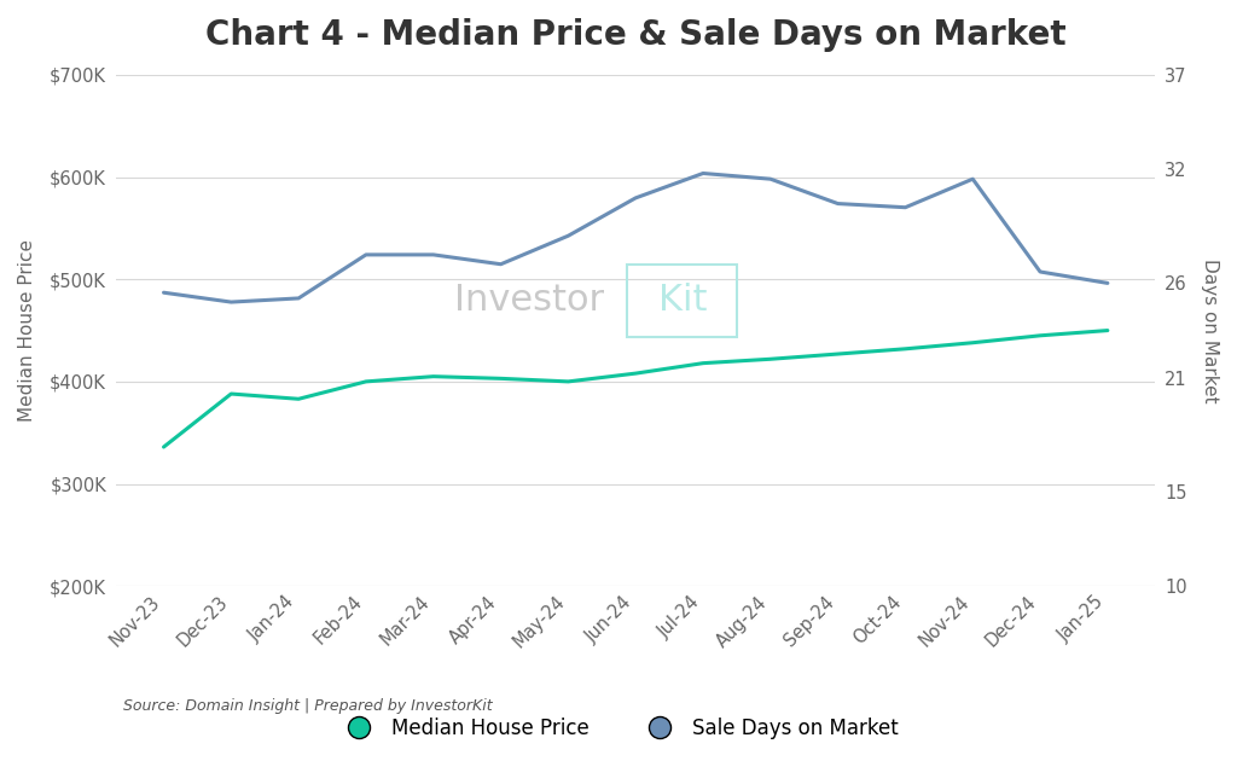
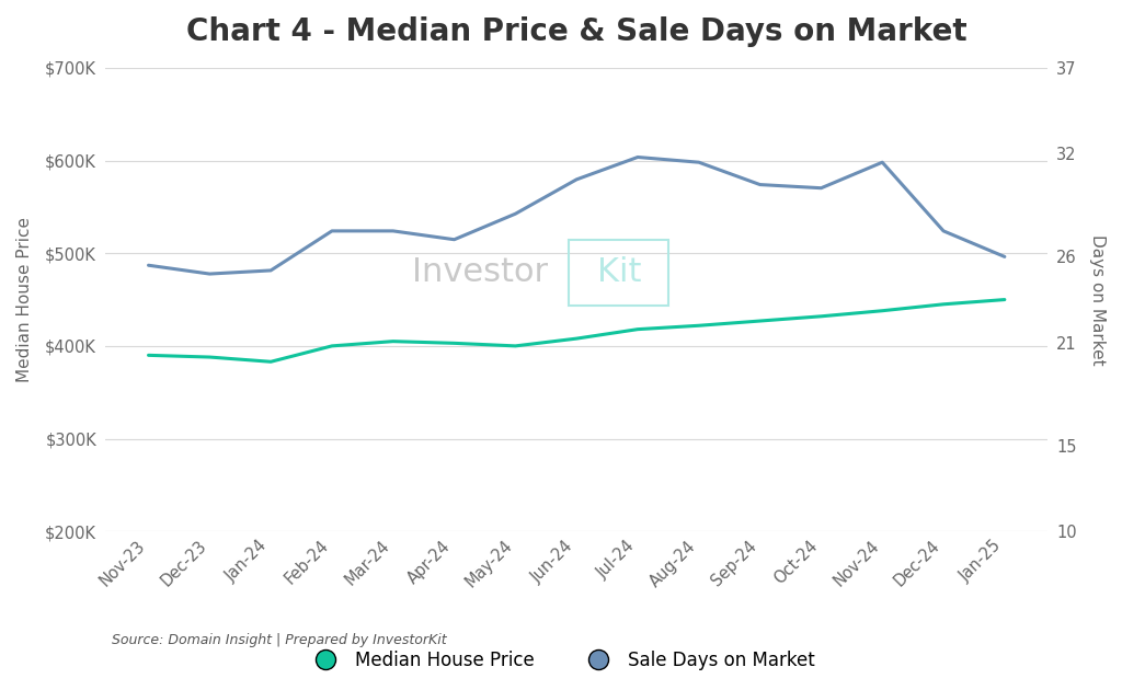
Median House Price/Nov-23: $336K -> $390K
Sale Days on Market/Dec-24: 26.6 -> 27.5
